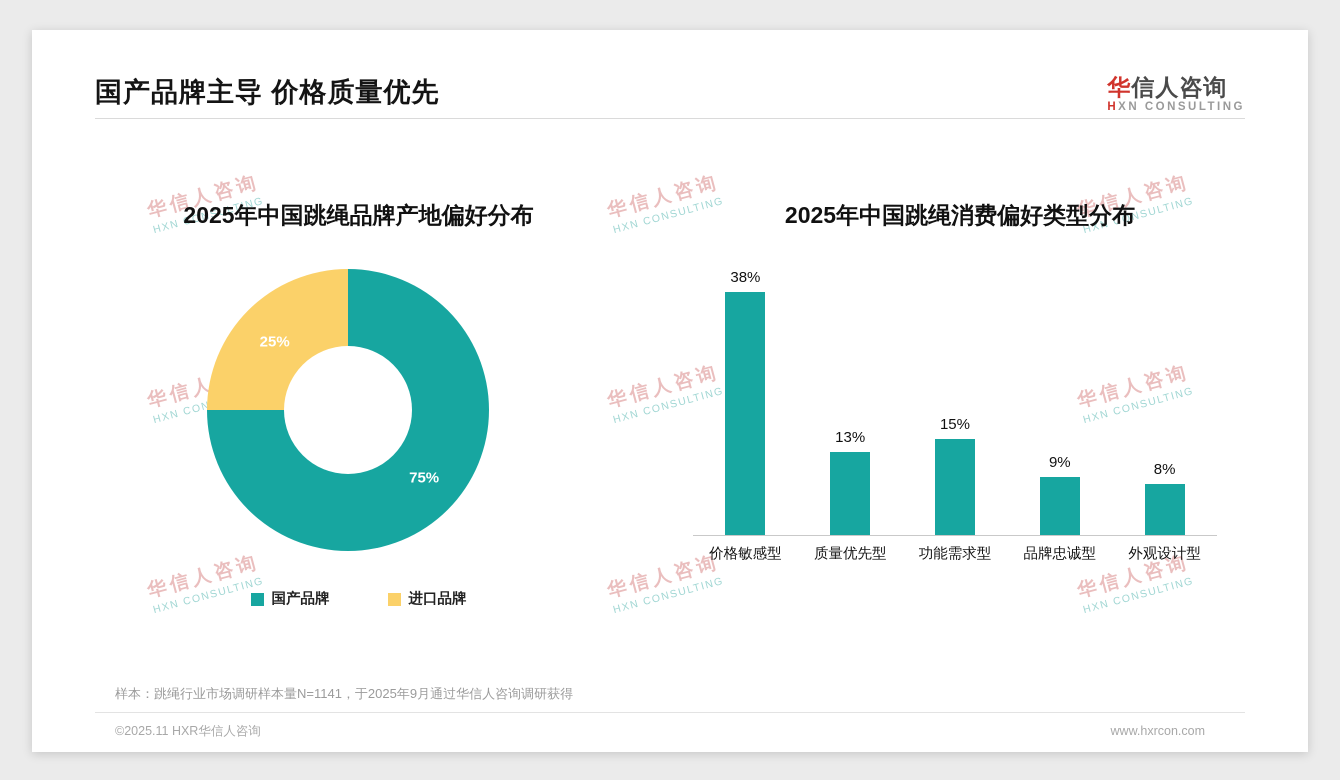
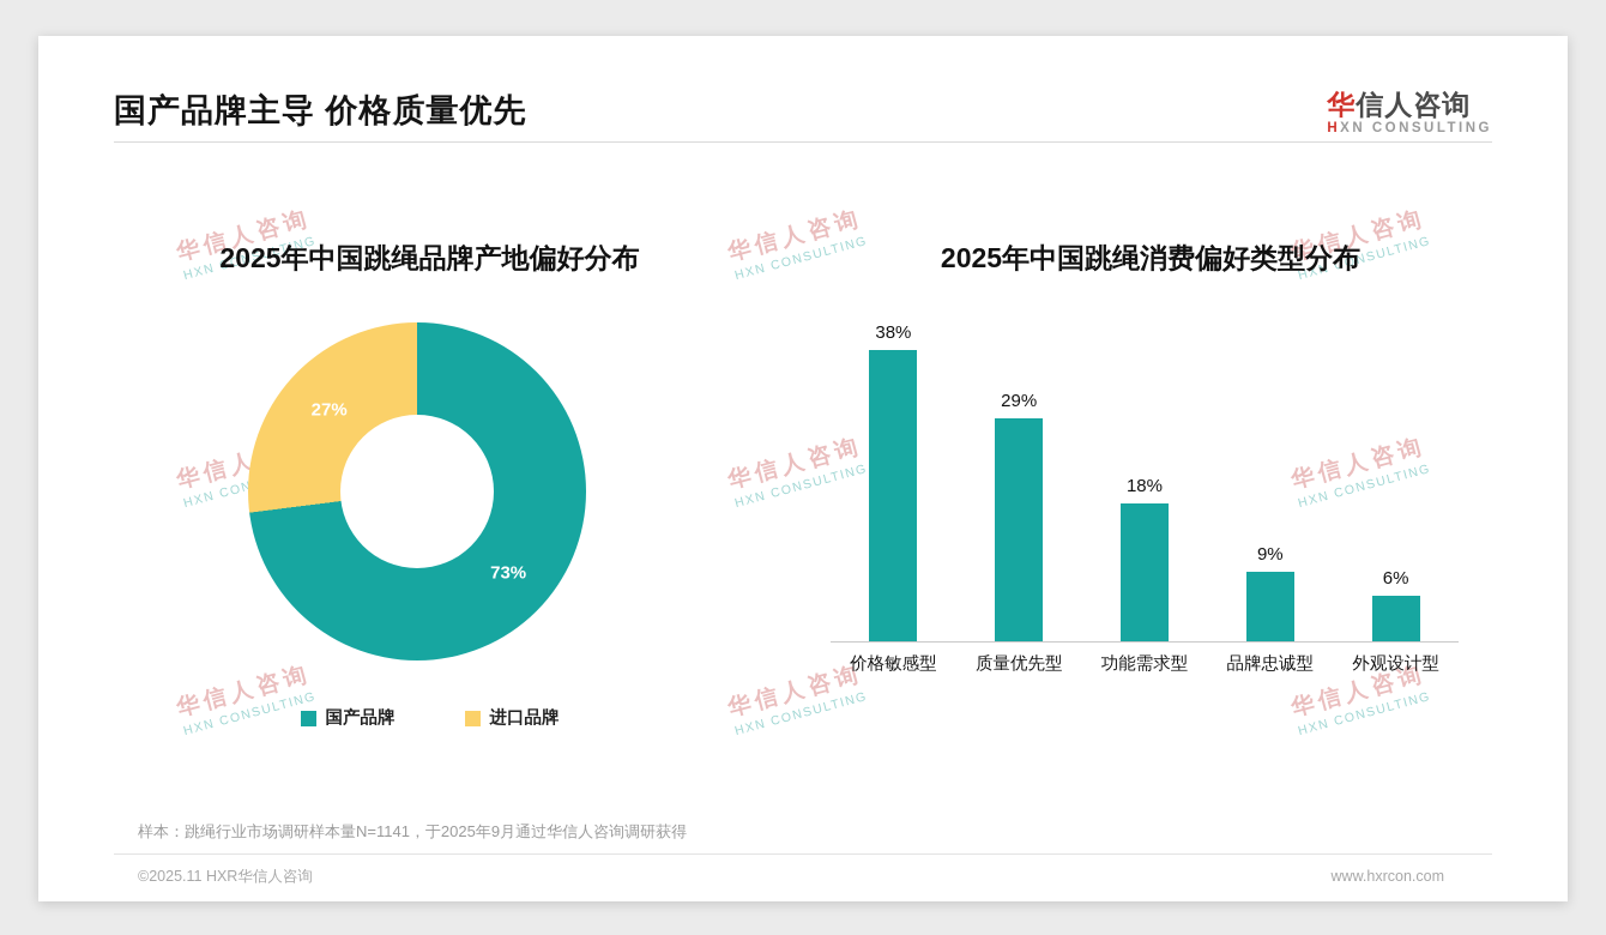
2025年中国跳绳品牌产地偏好分布/国产品牌: 75% -> 73%
2025年中国跳绳品牌产地偏好分布/进口品牌: 25% -> 27%
2025年中国跳绳消费偏好类型分布/质量优先型: 13% -> 29%
2025年中国跳绳消费偏好类型分布/功能需求型: 15% -> 18%
2025年中国跳绳消费偏好类型分布/外观设计型: 8% -> 6%
